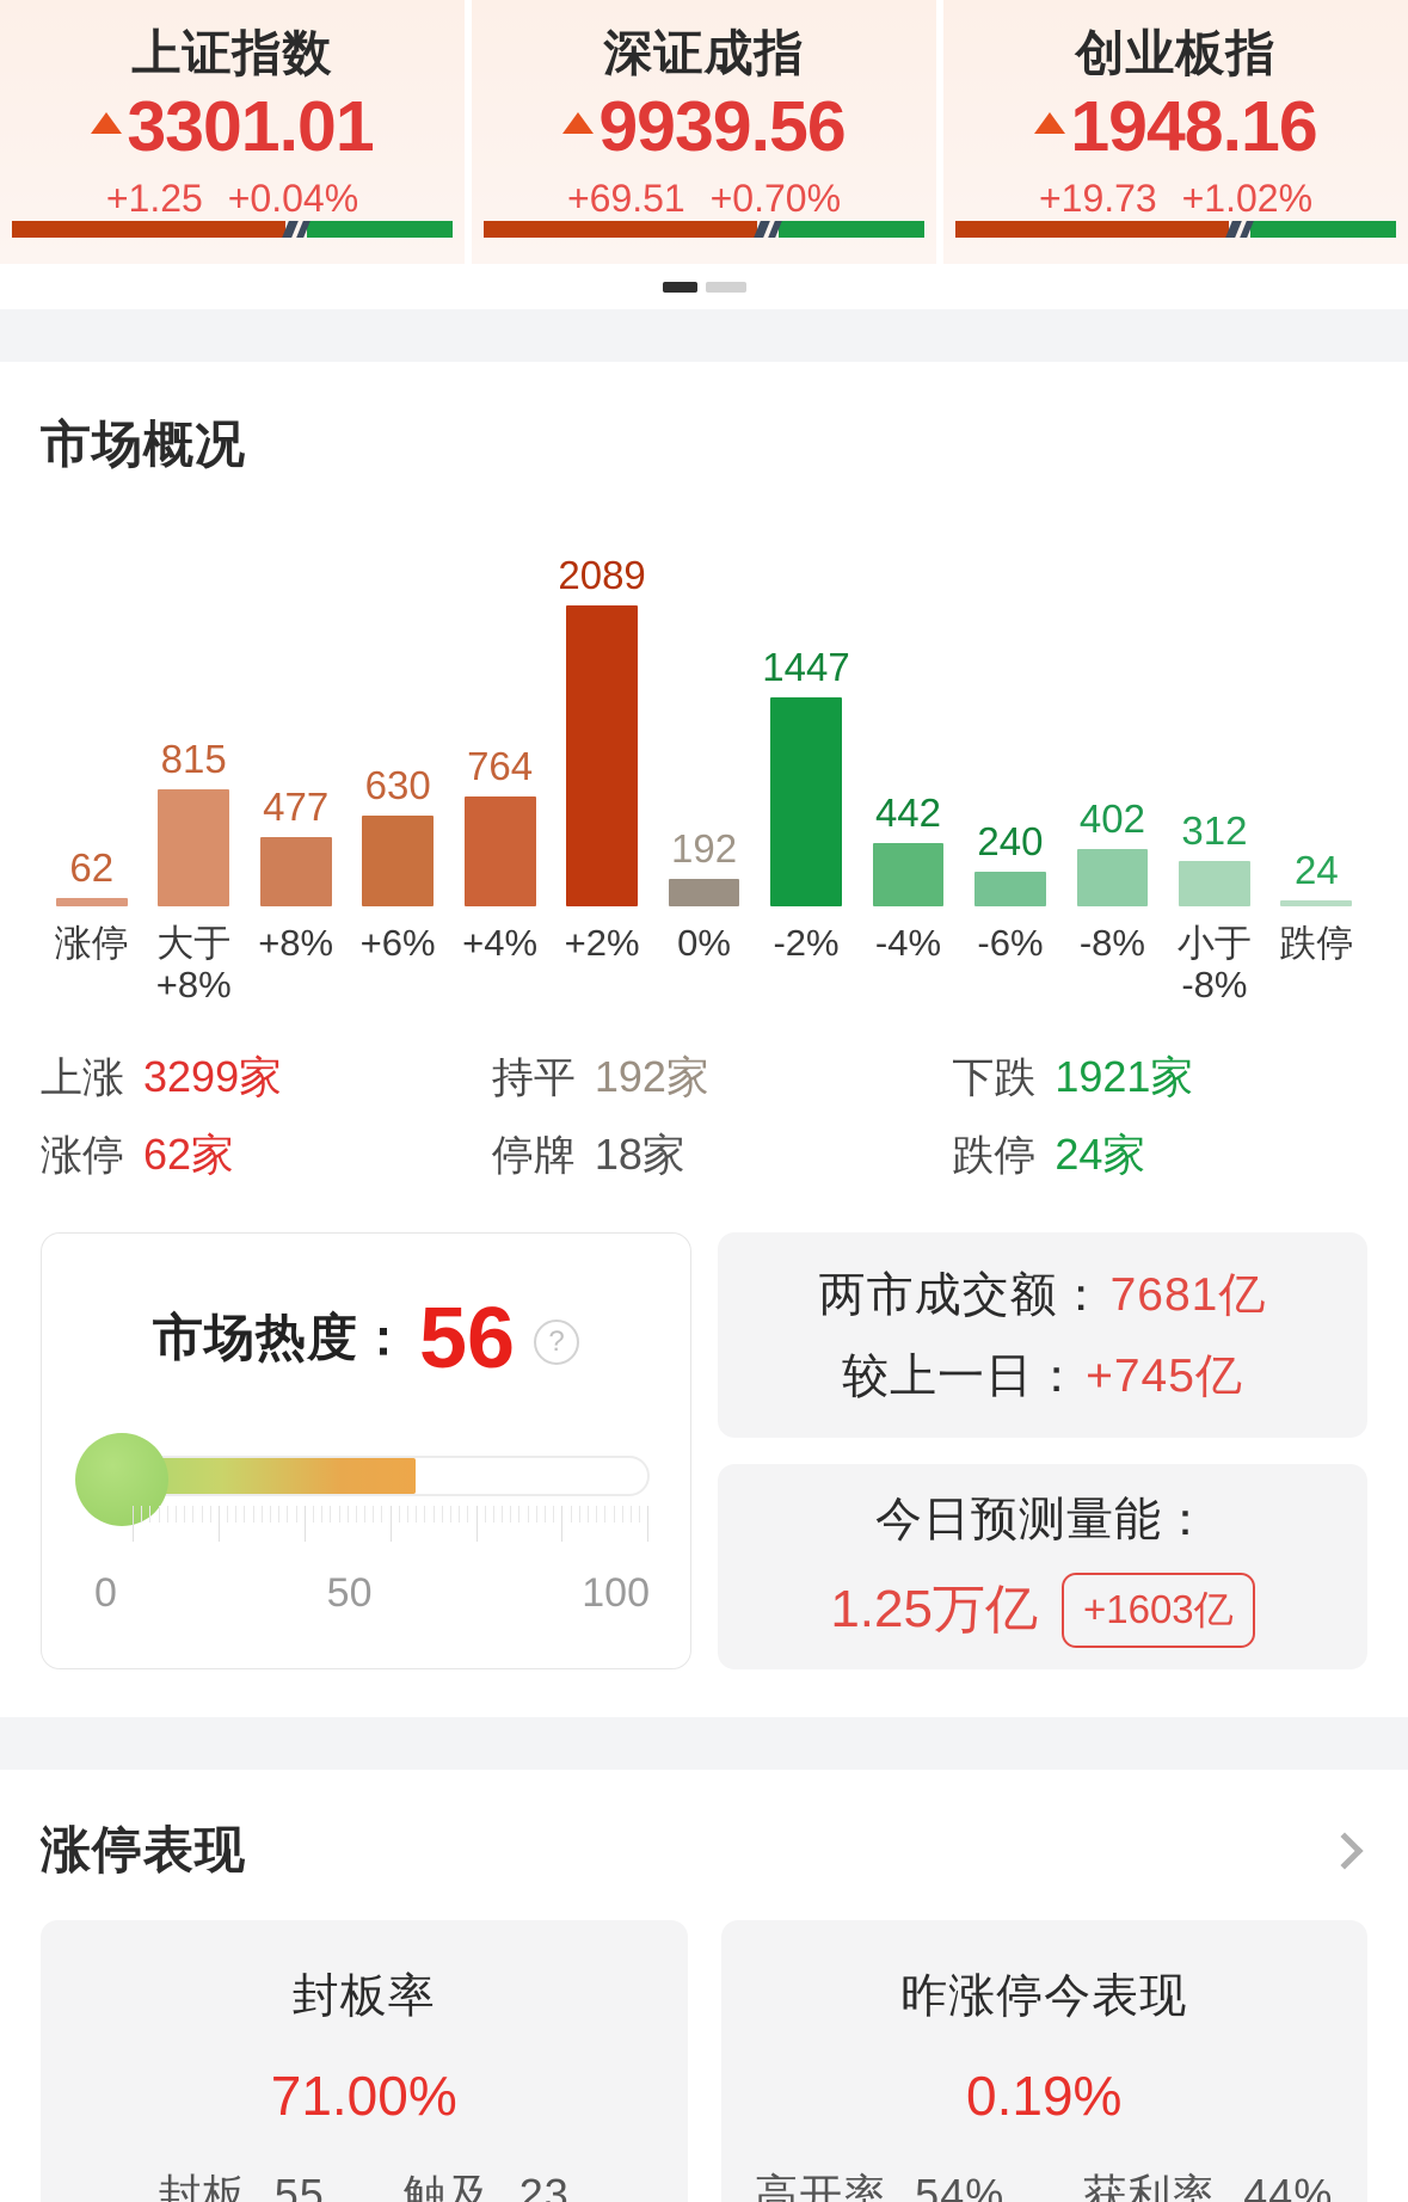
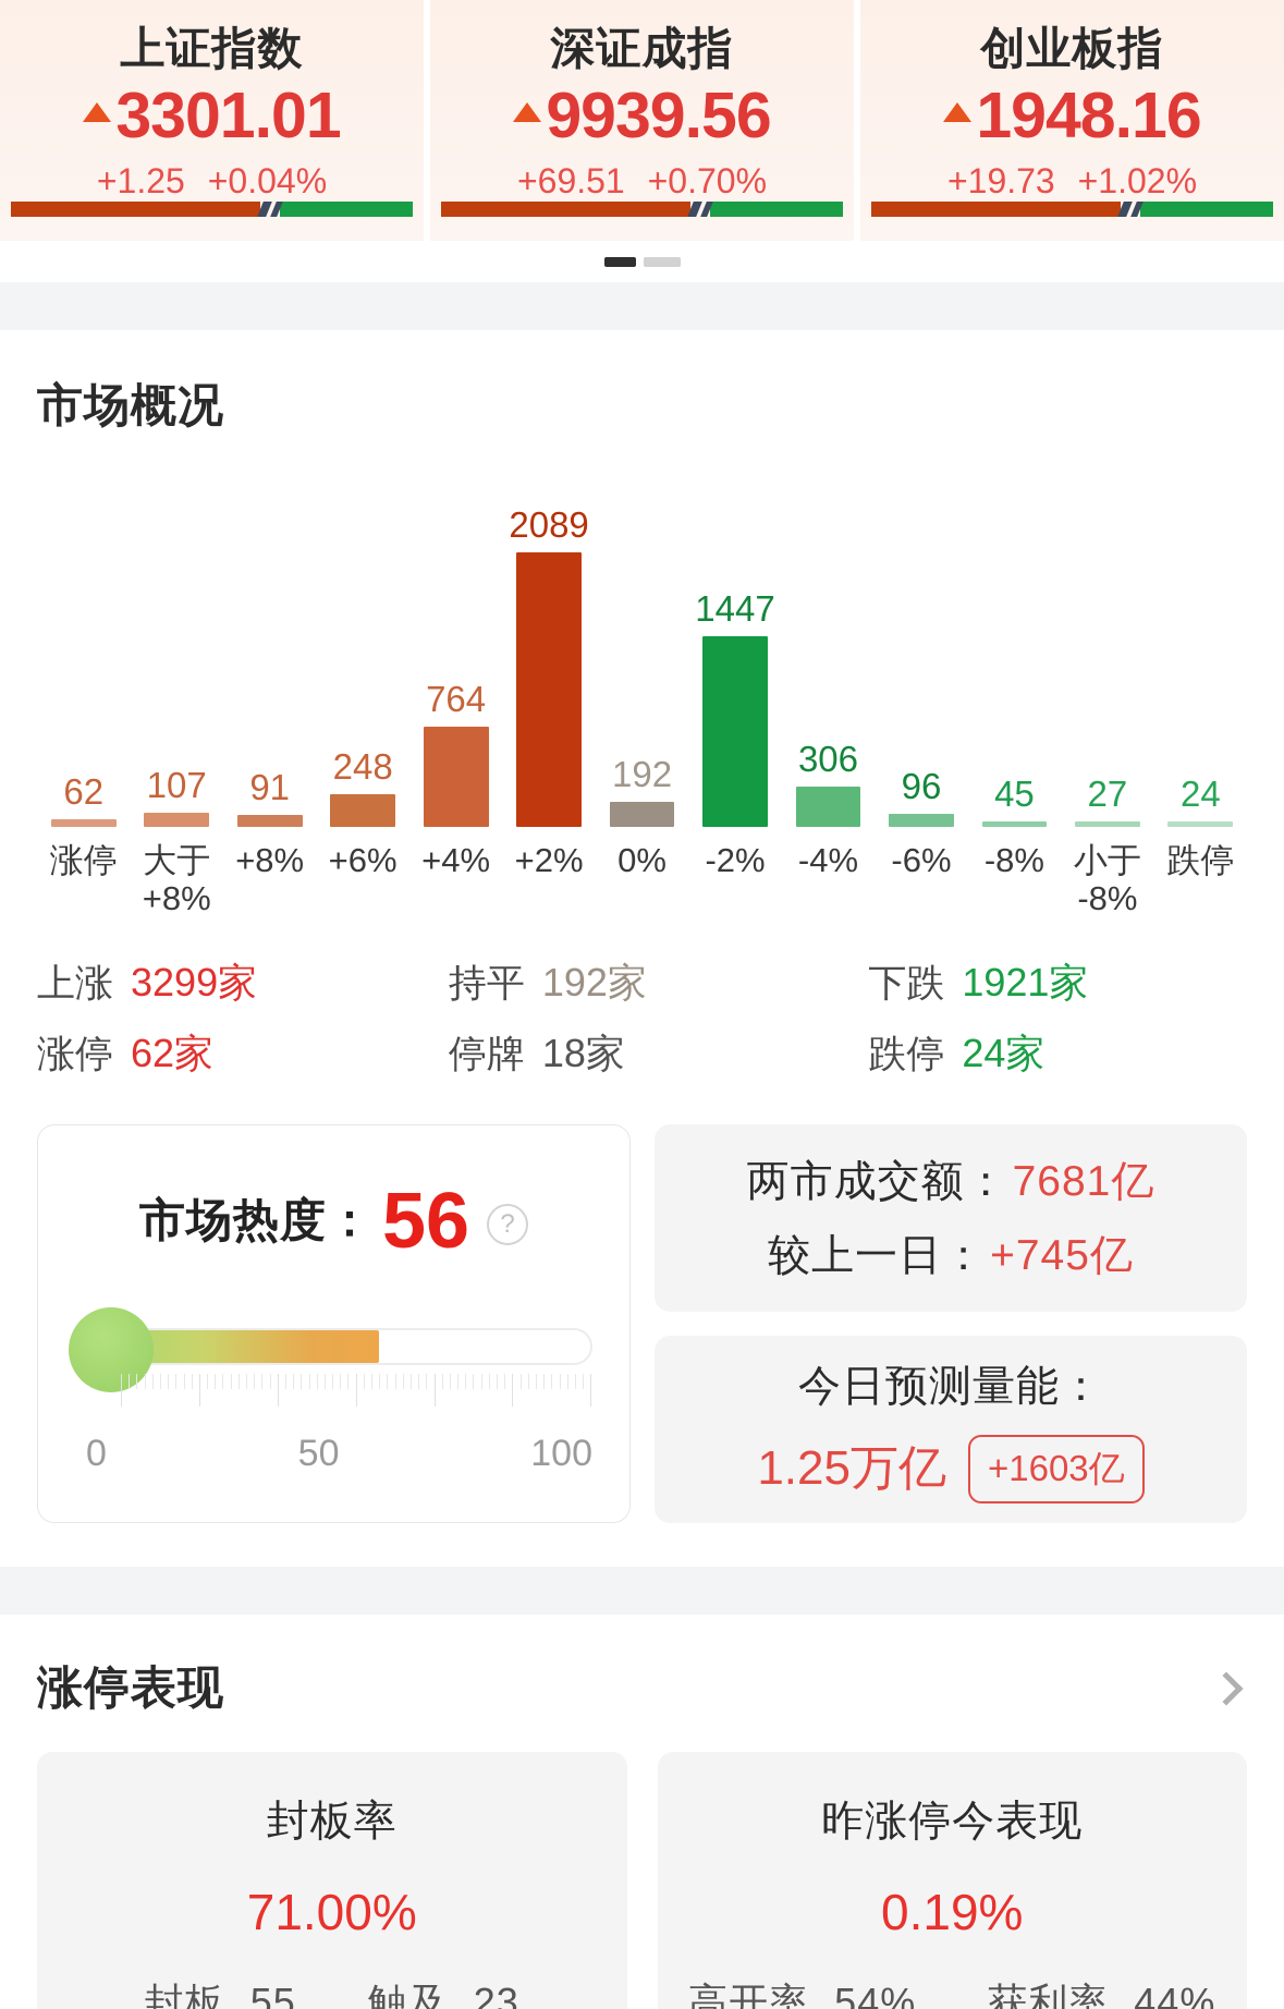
大于 +8%: 815 -> 107
+8%: 477 -> 91
+6%: 630 -> 248
-4%: 442 -> 306
-6%: 240 -> 96
-8%: 402 -> 45
小于 -8%: 312 -> 27
